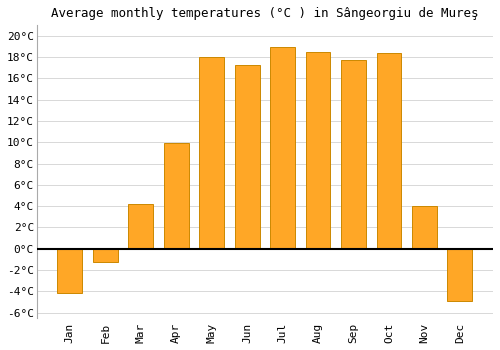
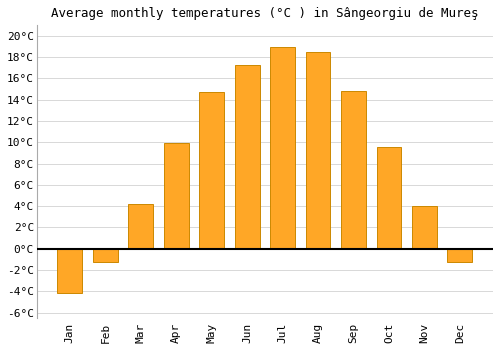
May: 18.0°C -> 14.7°C
Sep: 17.7°C -> 14.8°C
Oct: 18.4°C -> 9.6°C
Dec: -4.9°C -> -1.2°C
